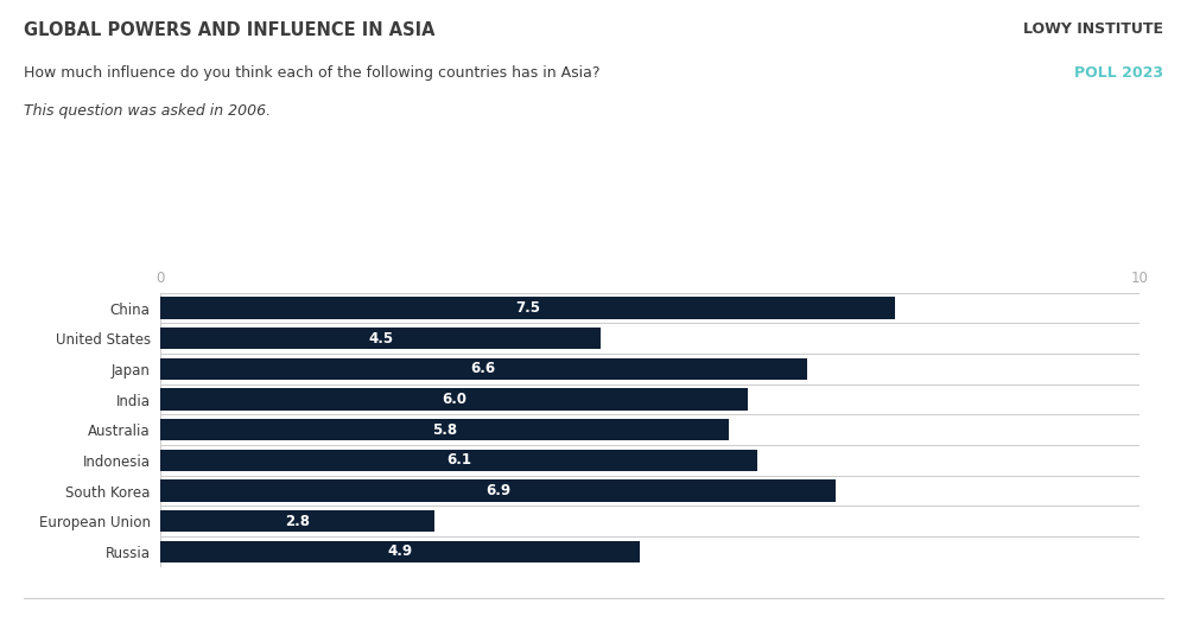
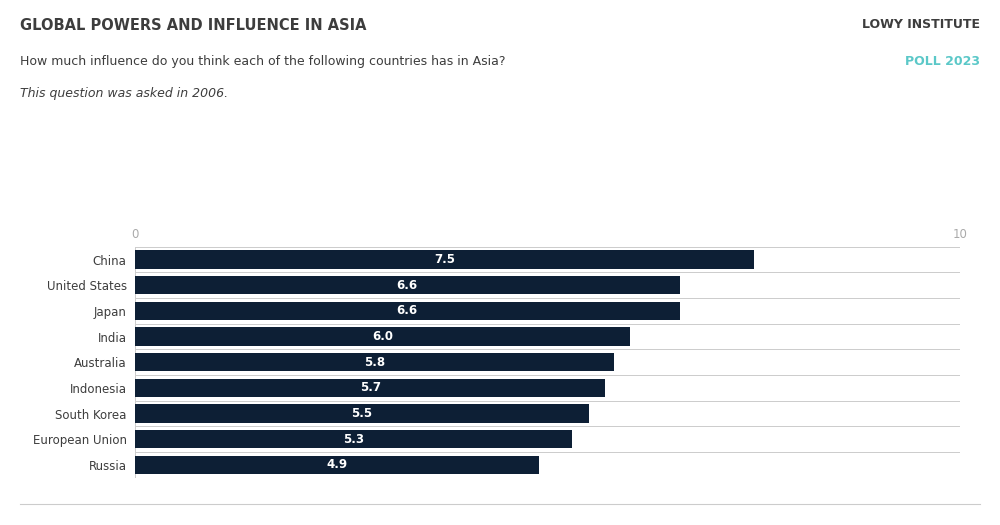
United States: 4.5 -> 6.6
Indonesia: 6.1 -> 5.7
South Korea: 6.9 -> 5.5
European Union: 2.8 -> 5.3
